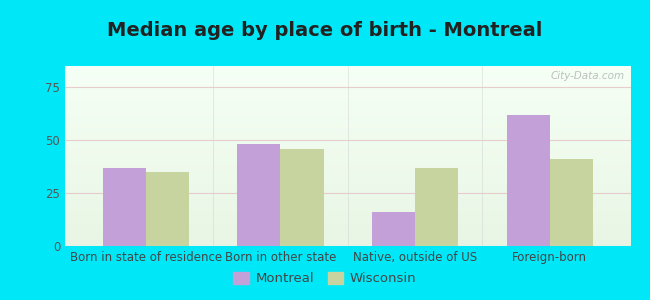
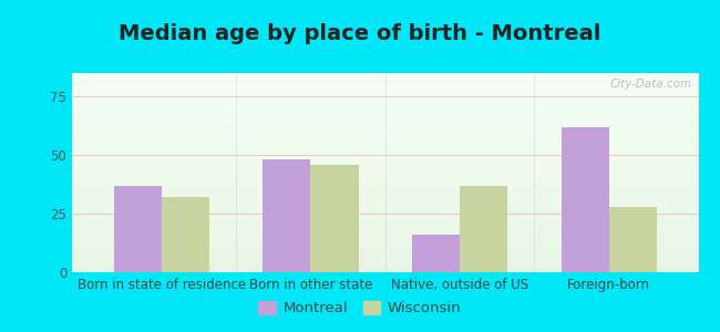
Wisconsin/Born in state of residence: 35 -> 32
Wisconsin/Foreign-born: 41 -> 28
